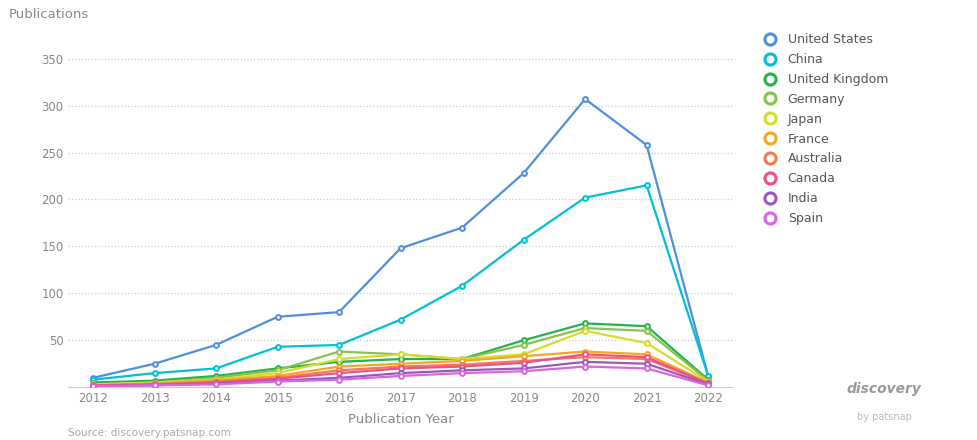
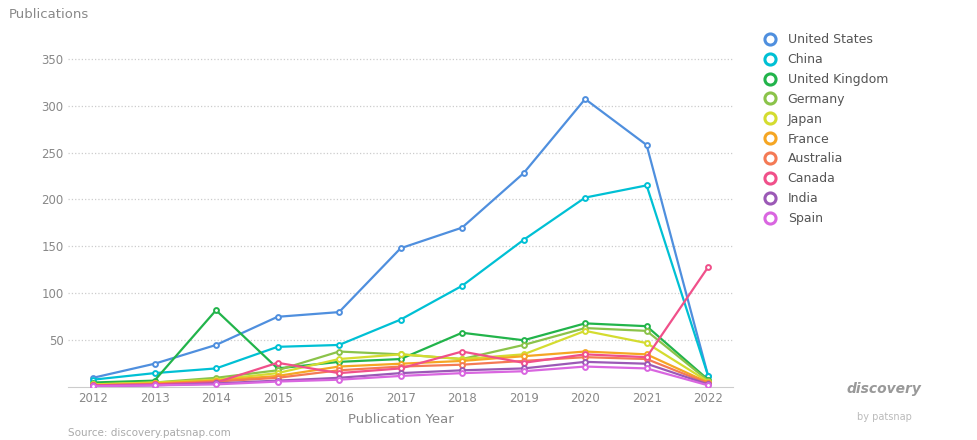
United Kingdom/2014: 12 -> 82
Canada/2015: 9 -> 26
United Kingdom/2018: 30 -> 58
Canada/2018: 22 -> 38
Canada/2022: 4 -> 128
